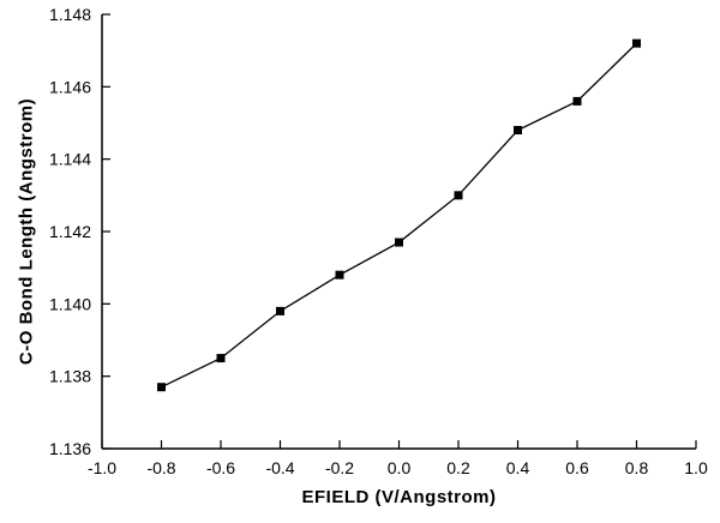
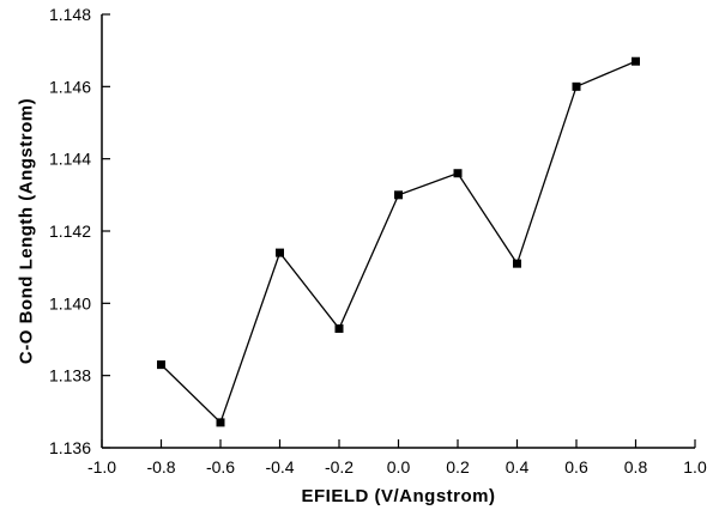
-0.8: 1.1377 -> 1.1383
-0.6: 1.1385 -> 1.1367
-0.4: 1.1398 -> 1.1414
-0.2: 1.1408 -> 1.1393
0.0: 1.1417 -> 1.1430
0.2: 1.1430 -> 1.1436
0.4: 1.1448 -> 1.1411
0.6: 1.1456 -> 1.1460
0.8: 1.1472 -> 1.1467
